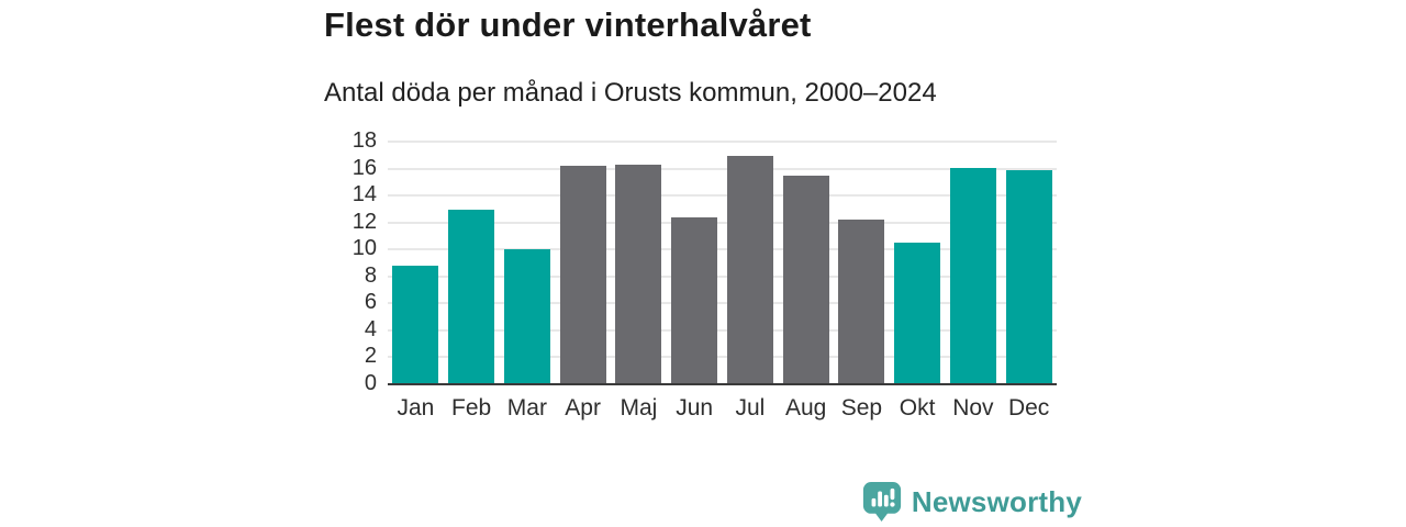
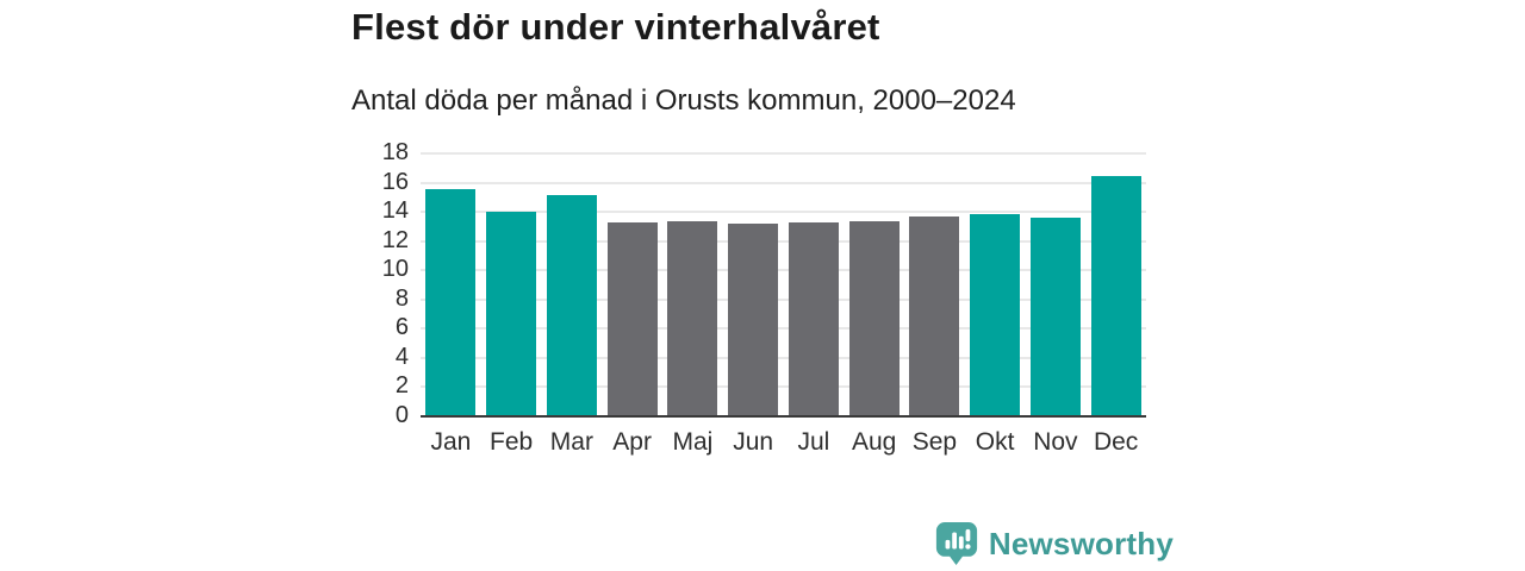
Jan: 8.7 -> 15.5
Feb: 12.9 -> 13.9
Mar: 9.9 -> 15.1
Apr: 16.1 -> 13.2
Maj: 16.2 -> 13.3
Jun: 12.3 -> 13.1
Jul: 16.9 -> 13.2
Aug: 15.4 -> 13.3
Sep: 12.1 -> 13.6
Okt: 10.4 -> 13.8
Nov: 16.0 -> 13.5
Dec: 15.8 -> 16.4
